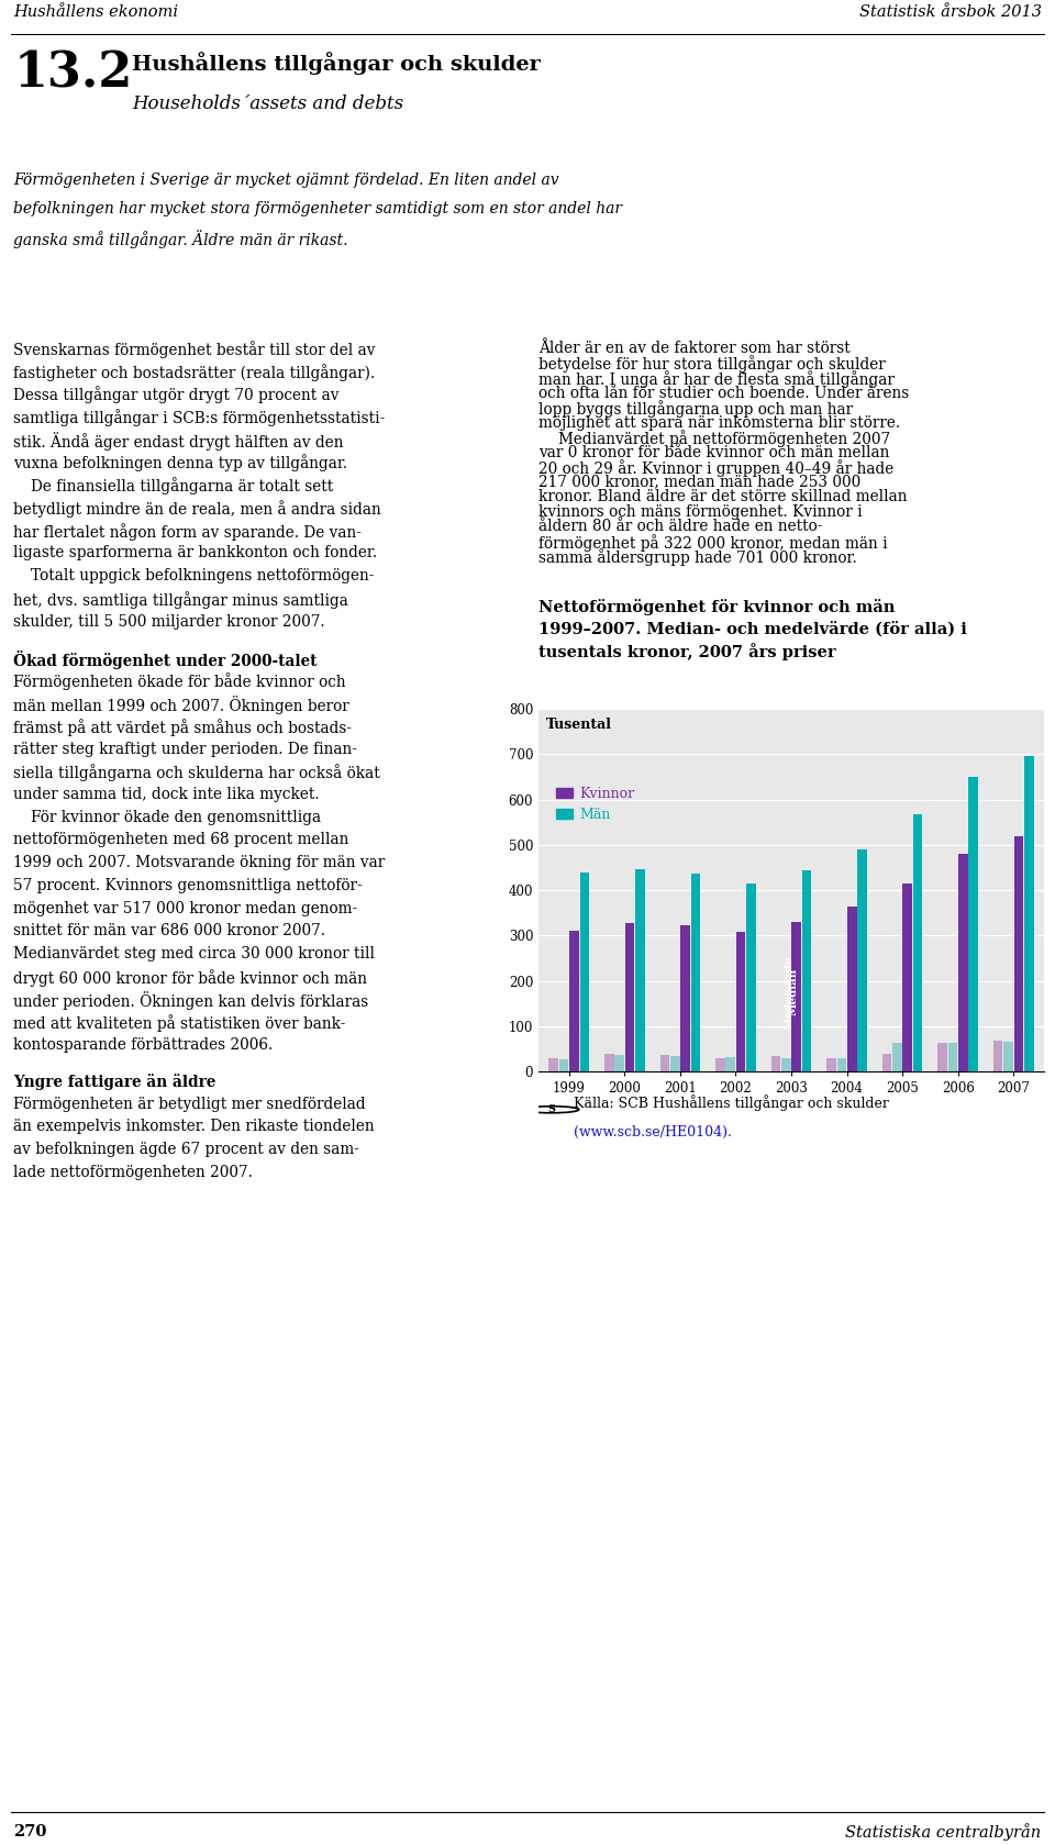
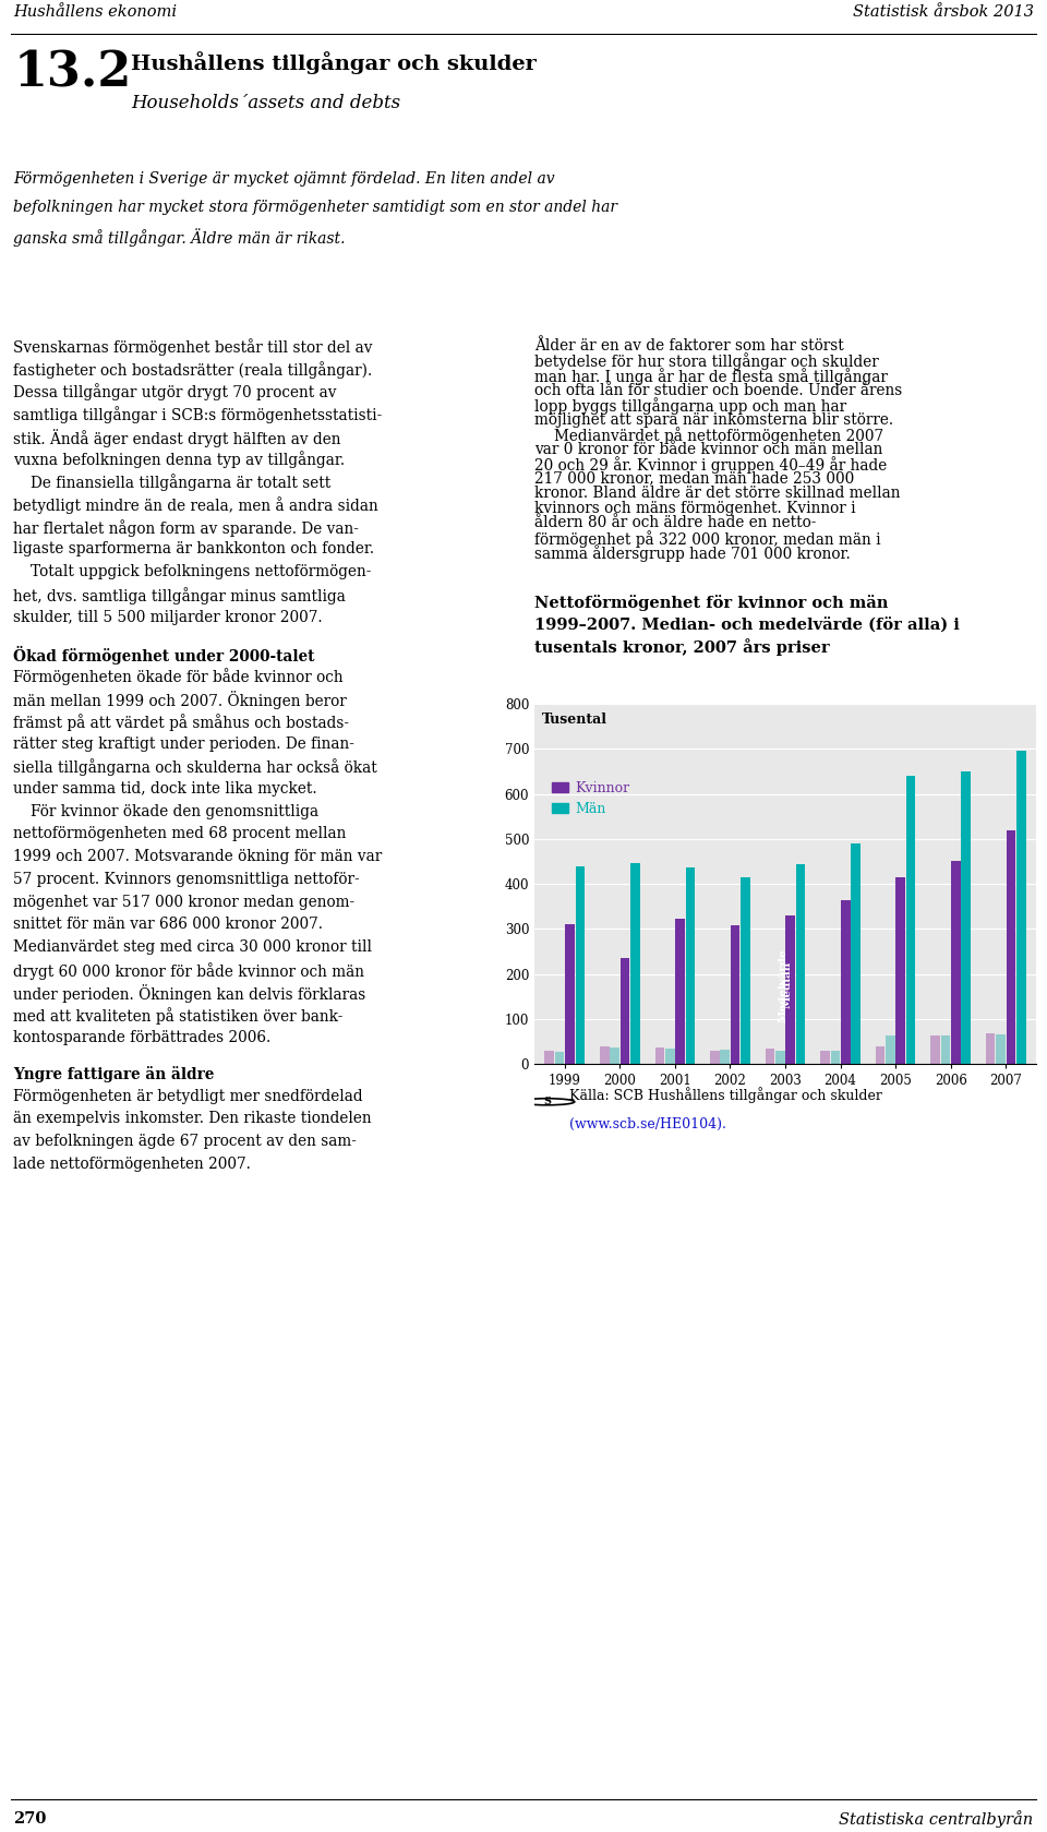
Kvinnor/2000: 327 -> 235
Män/2005: 568 -> 640
Kvinnor/2006: 480 -> 450
